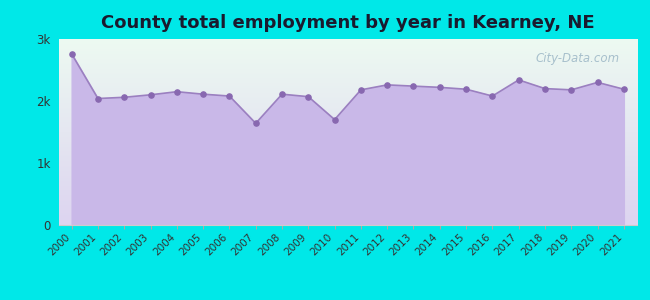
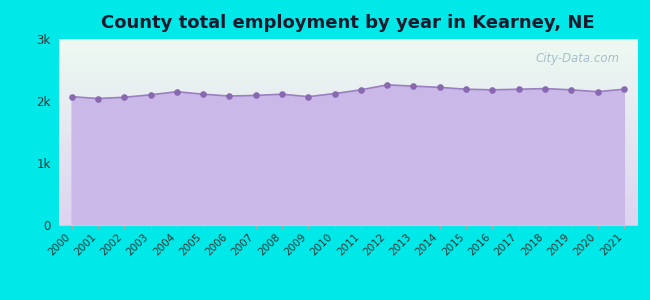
2000: 2.76k -> 2.07k
2007: 1.64k -> 2.09k
2010: 1.70k -> 2.12k
2016: 2.08k -> 2.18k
2017: 2.34k -> 2.19k
2020: 2.30k -> 2.15k
